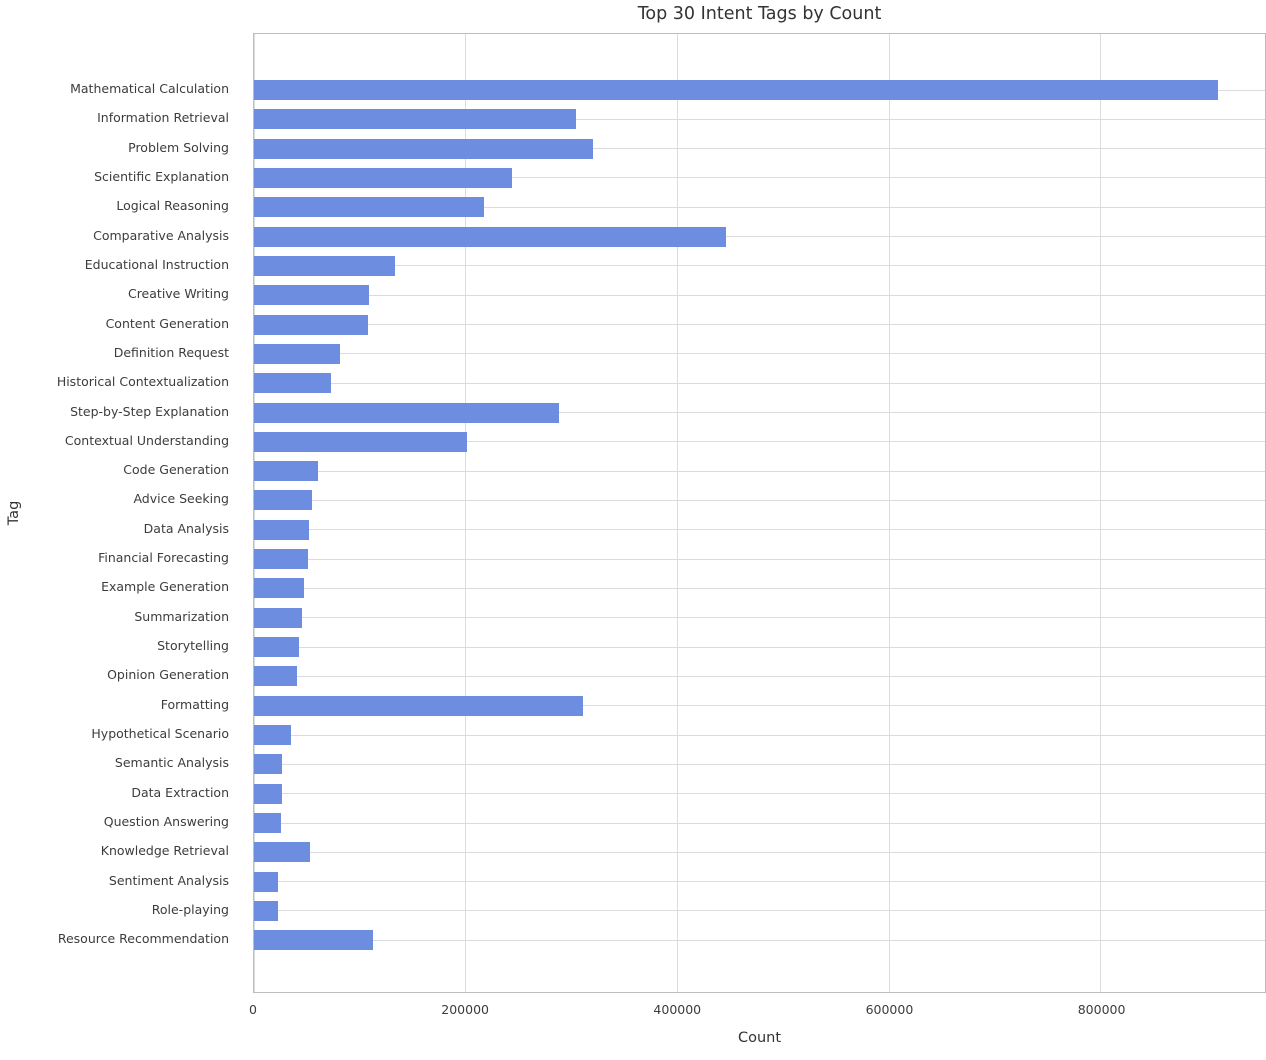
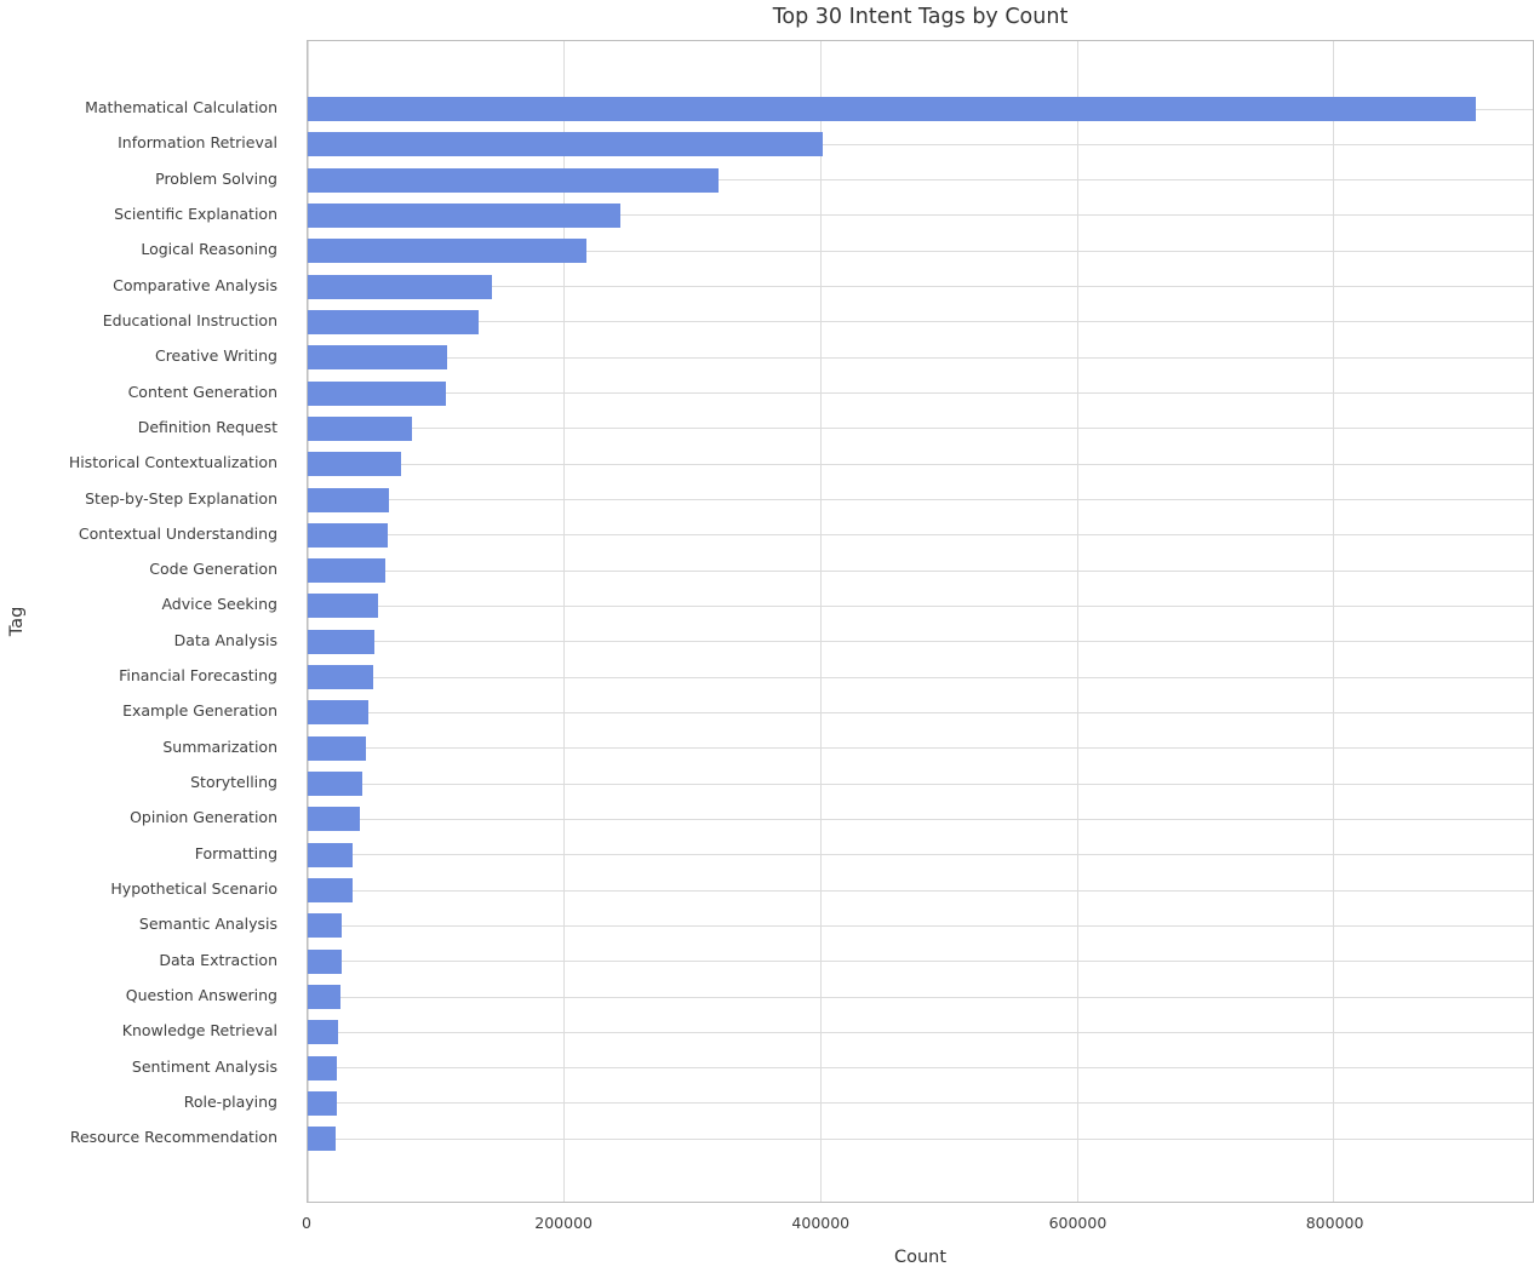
Information Retrieval: 304000 -> 401000
Comparative Analysis: 446000 -> 144000
Step-by-Step Explanation: 288000 -> 63000
Contextual Understanding: 201000 -> 62000
Formatting: 311000 -> 35000
Knowledge Retrieval: 53000 -> 24000
Resource Recommendation: 112000 -> 22000
